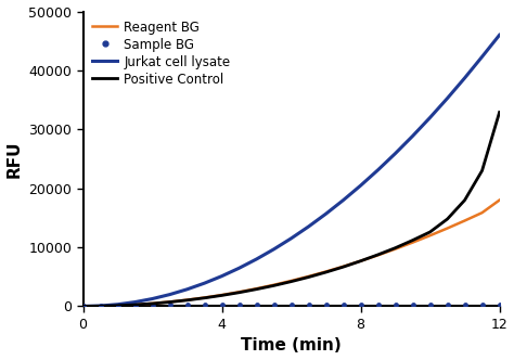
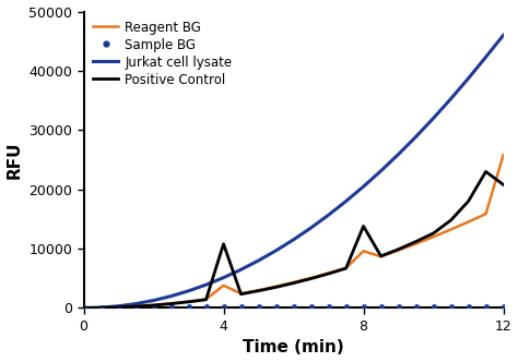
Reagent BG/4: 1900 -> 3800
Positive Control/4: 1800 -> 10800
Reagent BG/8: 7700 -> 9600
Positive Control/8: 7700 -> 13800
Reagent BG/12: 18000 -> 25800
Positive Control/12: 32900 -> 20800
